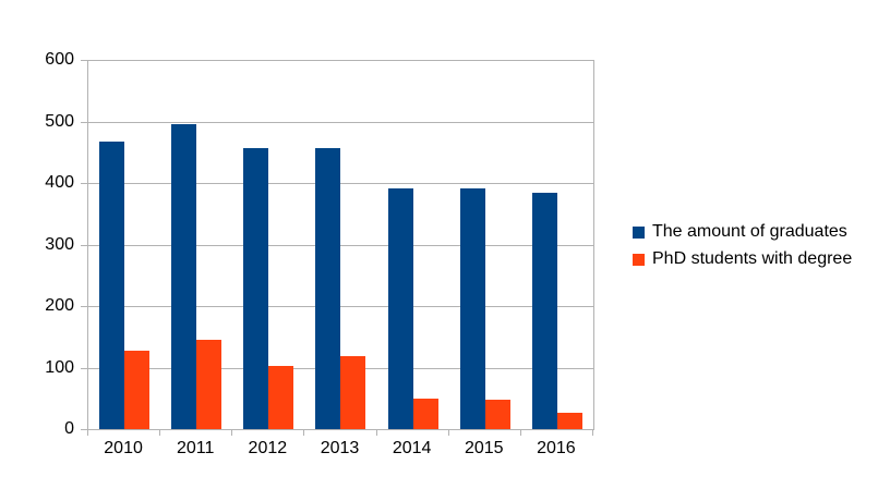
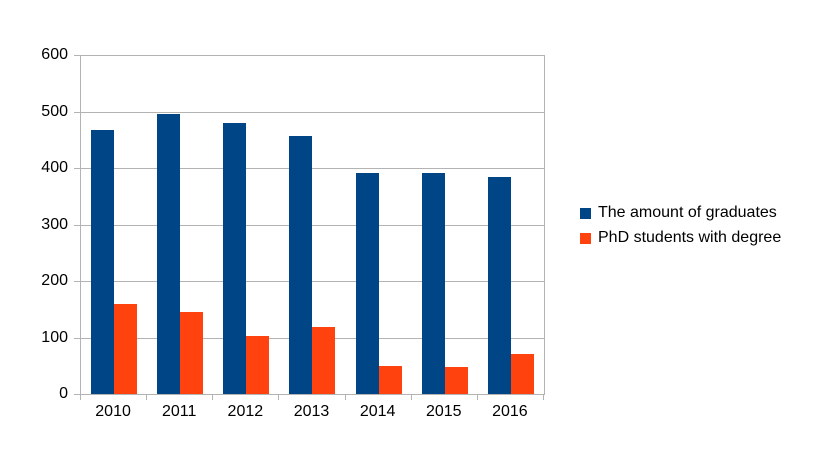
PhD students with degree/2010: 130 -> 160
The amount of graduates/2012: 460 -> 480
PhD students with degree/2016: 30 -> 70
